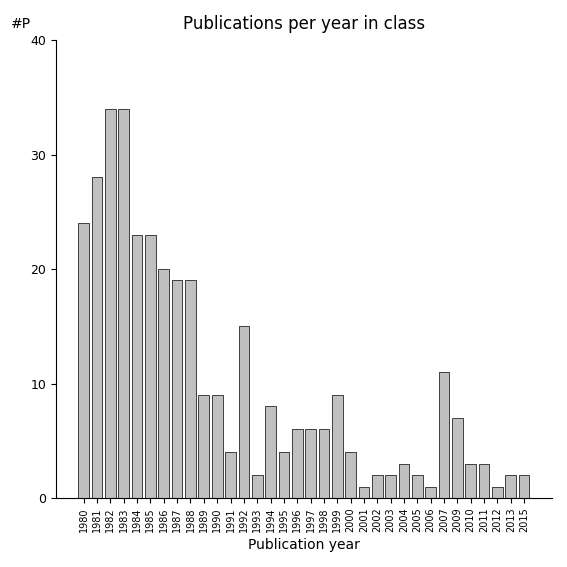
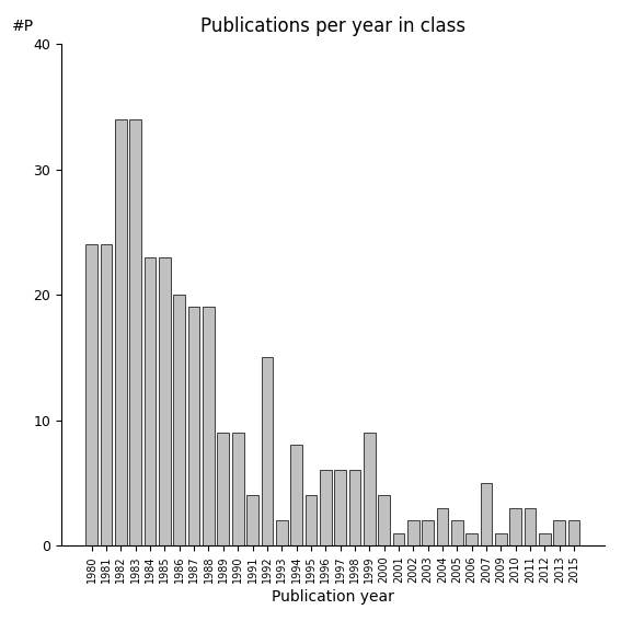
1981: 28 -> 24
2007: 11 -> 5
2009: 7 -> 1
